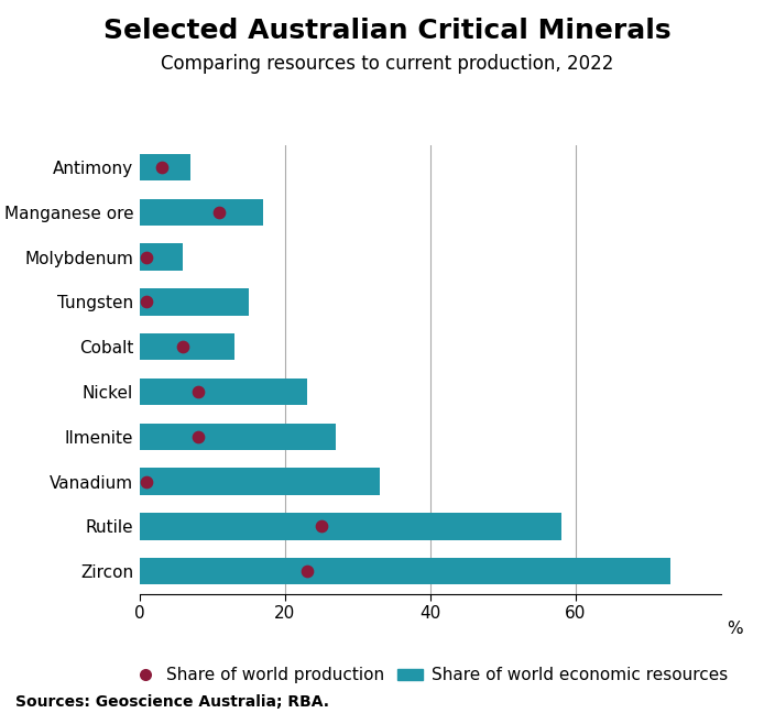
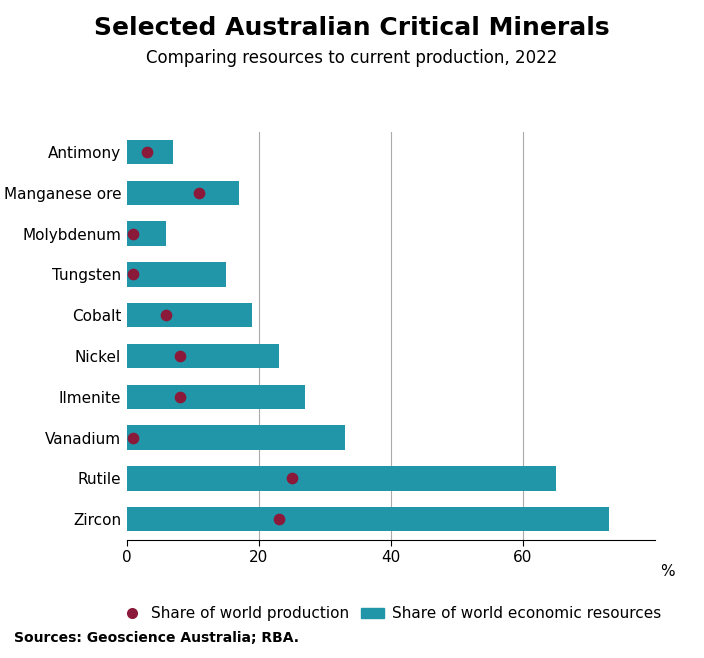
Share of world economic resources/Cobalt: 13 -> 19
Share of world economic resources/Rutile: 58 -> 65
